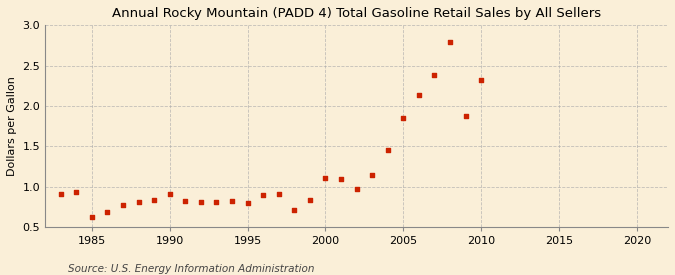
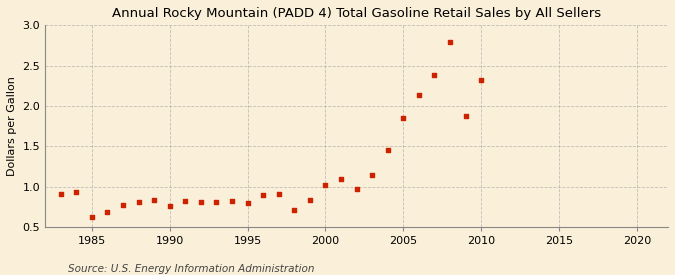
1990: 0.91 -> 0.76
2000: 1.11 -> 1.02
